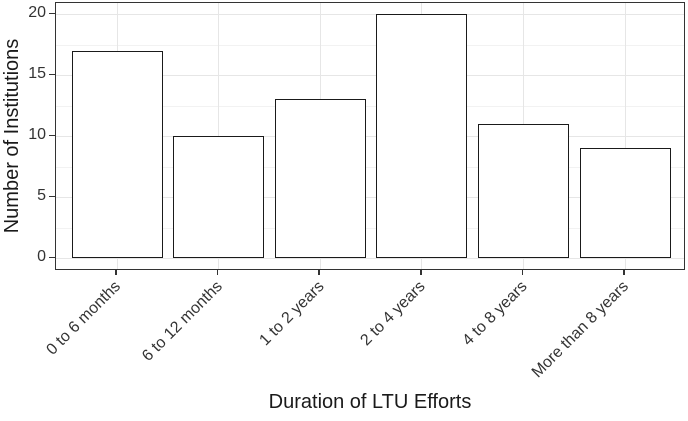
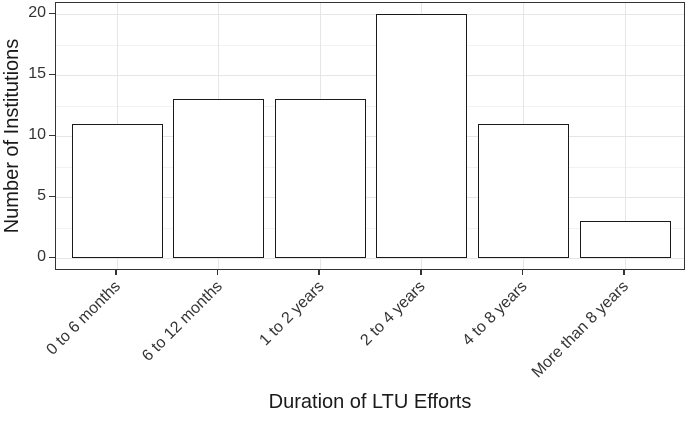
0 to 6 months: 17 -> 11
6 to 12 months: 10 -> 13
More than 8 years: 9 -> 3
